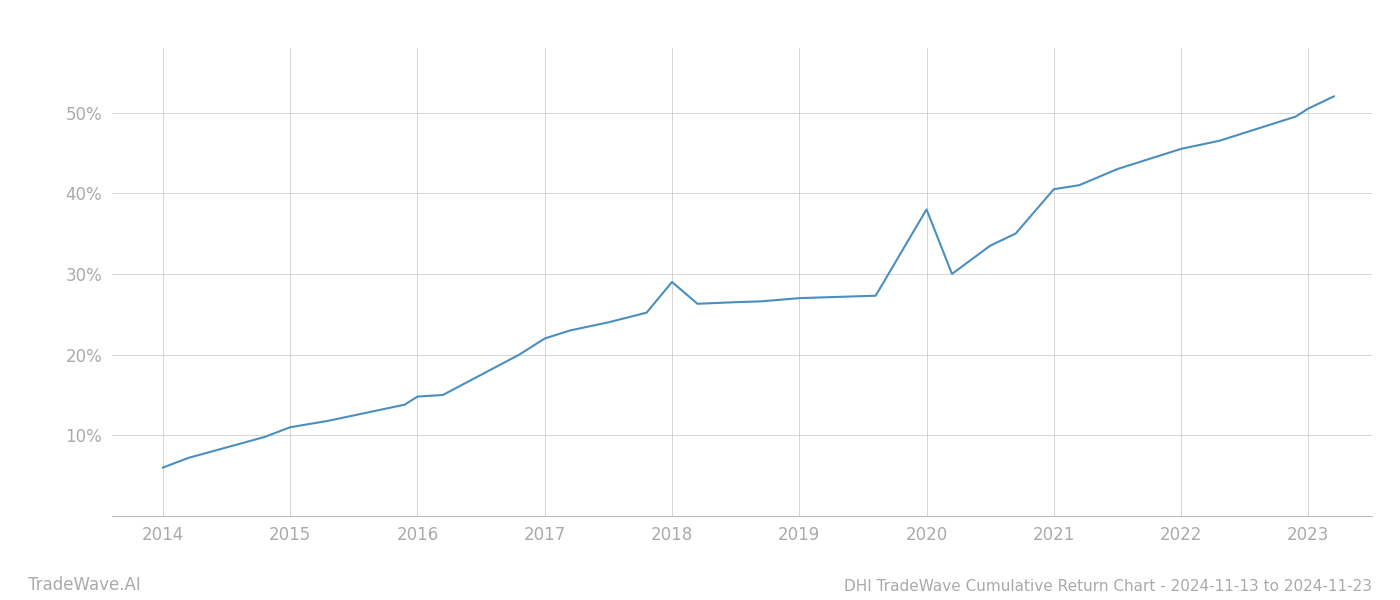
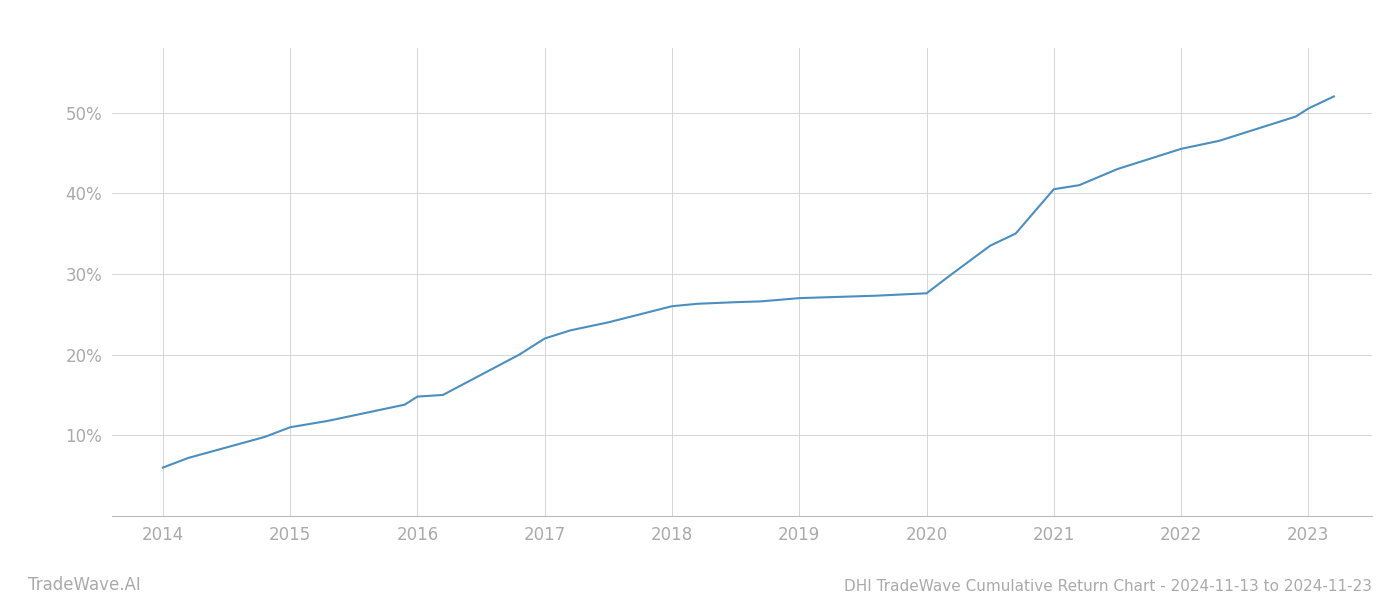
2018: 29.0% -> 26.0%
2020: 38.0% -> 27.6%
